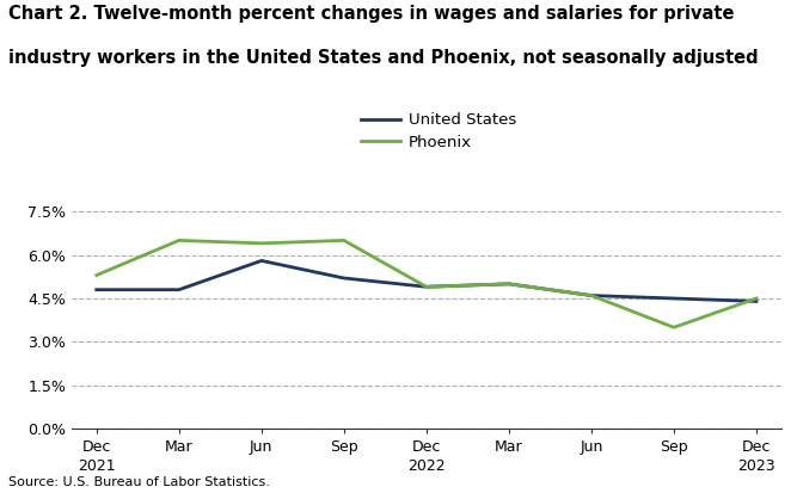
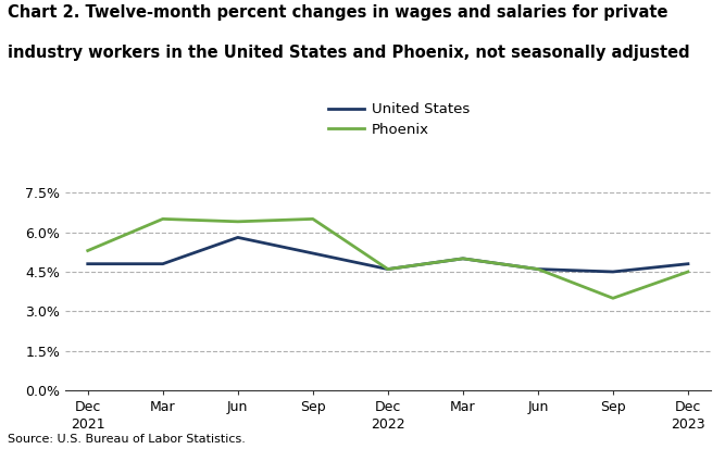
United States/Dec 2022: 4.9% -> 4.6%
Phoenix/Dec 2022: 4.9% -> 4.6%
United States/Dec 2023: 4.4% -> 4.8%
